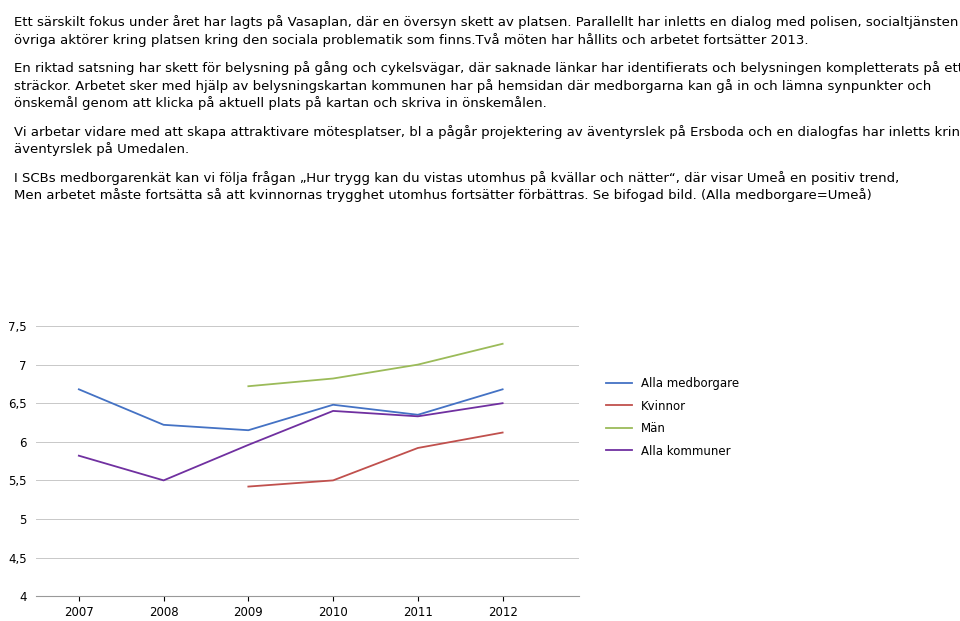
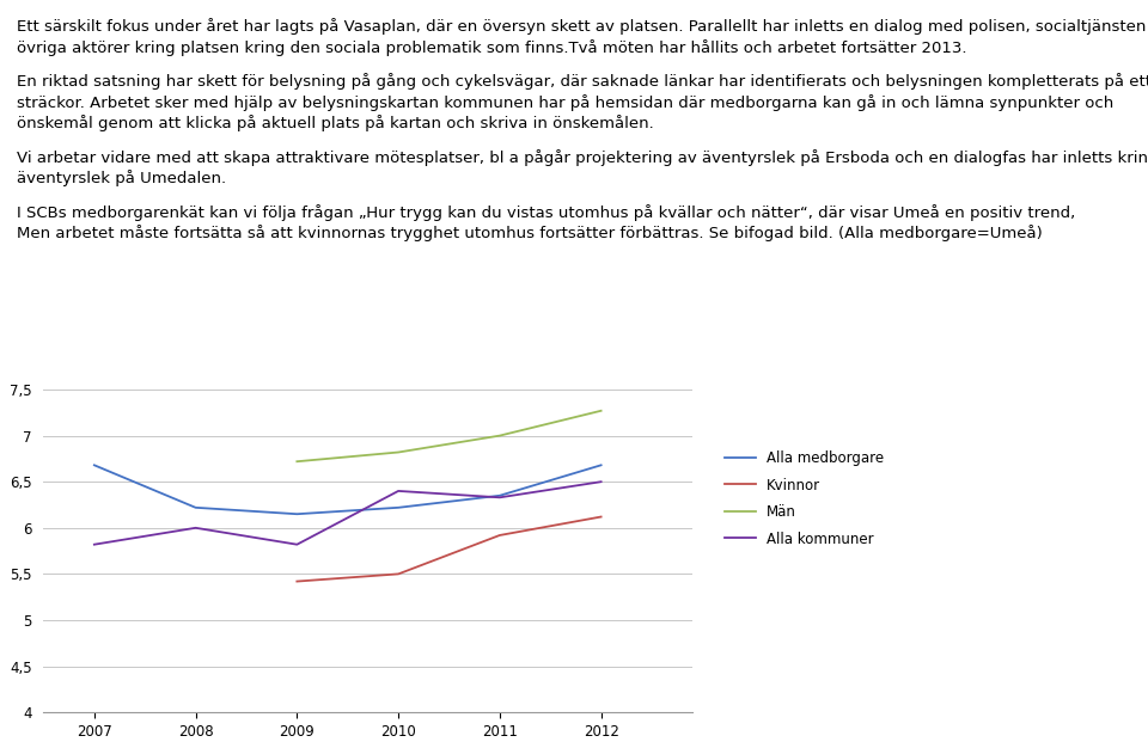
Alla kommuner/2008: 5,50 -> 6,00
Alla kommuner/2009: 5,96 -> 5,82
Alla medborgare/2010: 6,48 -> 6,22
